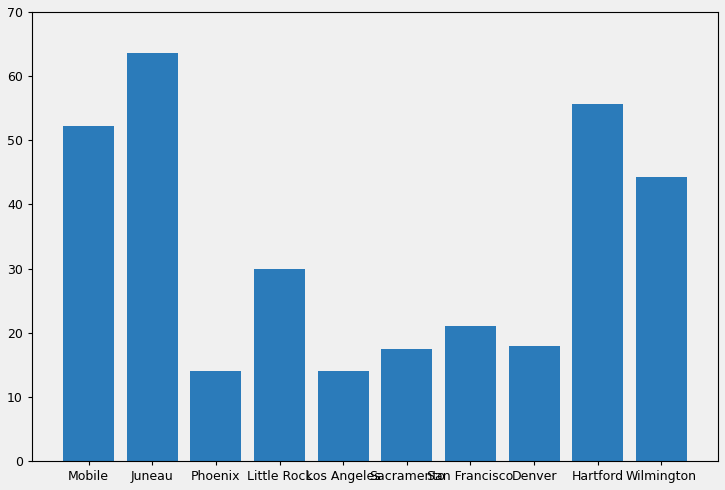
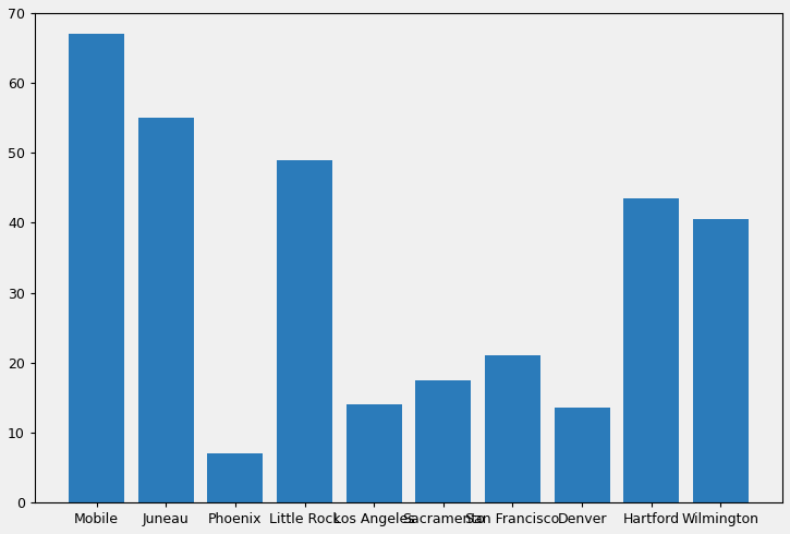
Mobile: 52.2 -> 67.0
Juneau: 63.6 -> 55.0
Phoenix: 14.0 -> 7.0
Little Rock: 30.0 -> 49.0
Denver: 18.0 -> 13.5
Hartford: 55.6 -> 43.5
Wilmington: 44.2 -> 40.5
